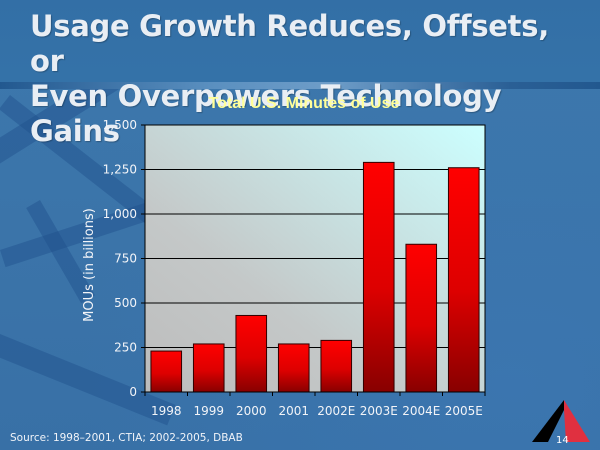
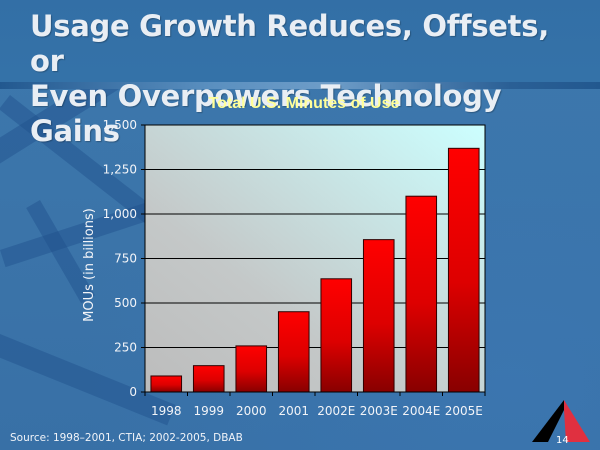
1998: 230 -> 90
1999: 270 -> 150
2000: 430 -> 260
2001: 270 -> 450
2002E: 290 -> 640
2003E: 1290 -> 860
2004E: 830 -> 1100
2005E: 1260 -> 1370
